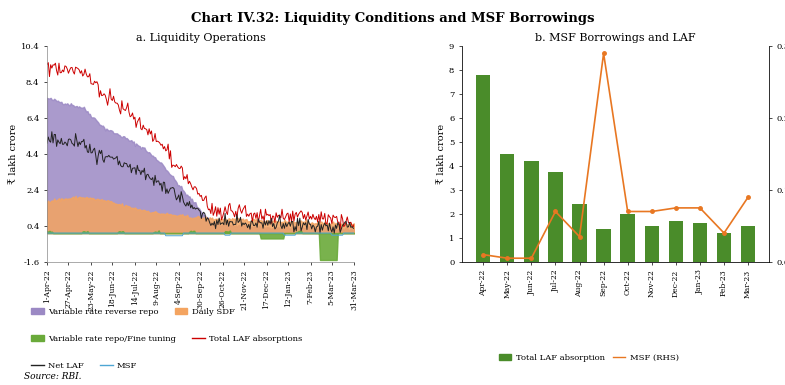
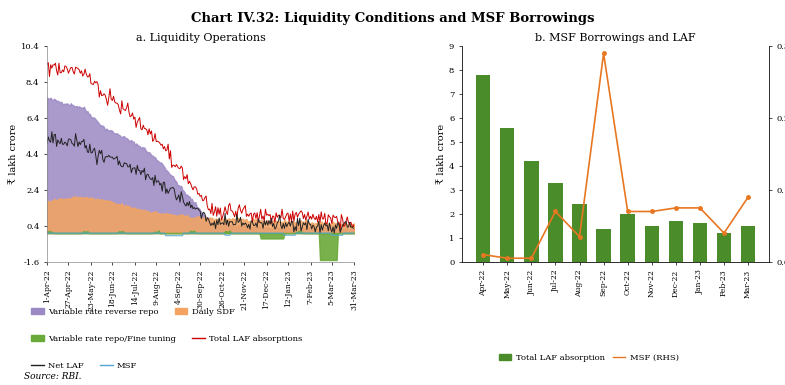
b. MSF Borrowings and LAF/Total LAF absorption/May-22: 4.50 -> 5.60
b. MSF Borrowings and LAF/Total LAF absorption/Jul-22: 3.75 -> 3.30
